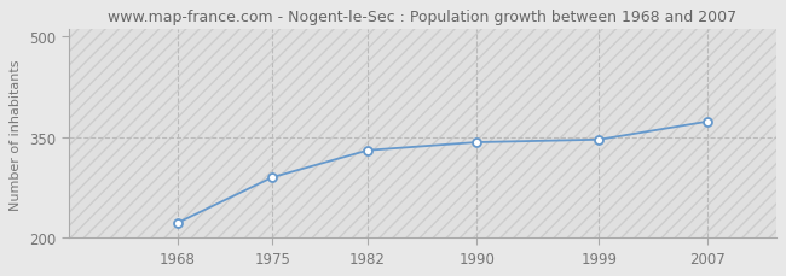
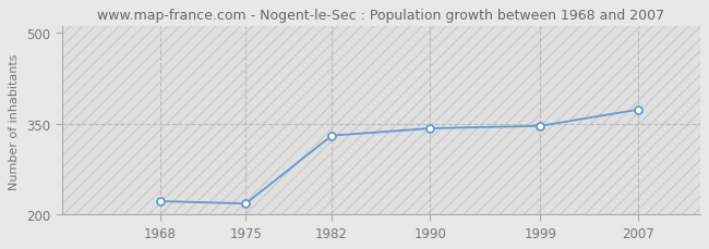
1975: 290 -> 218
